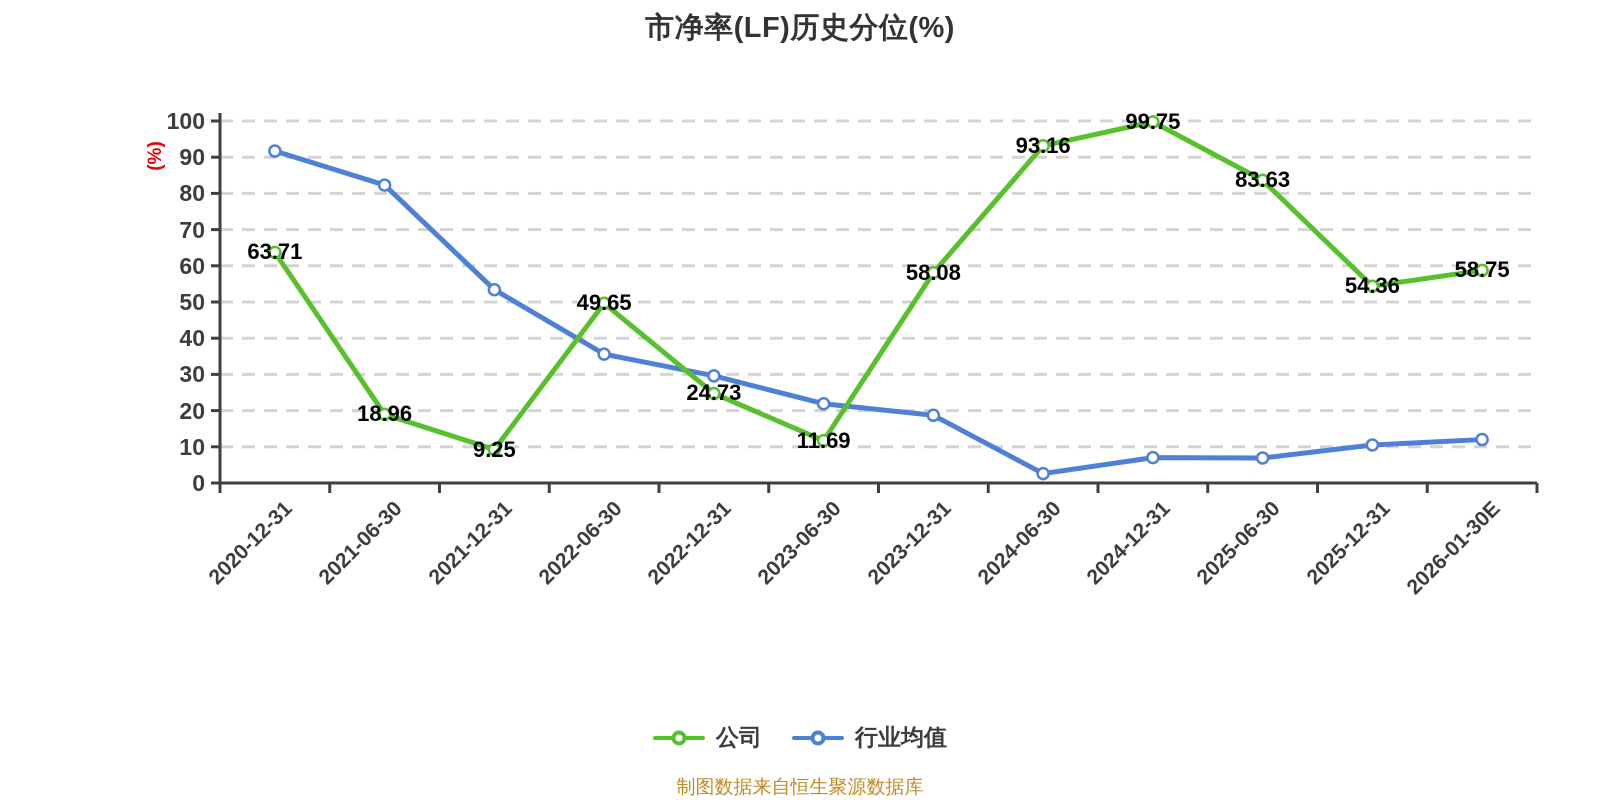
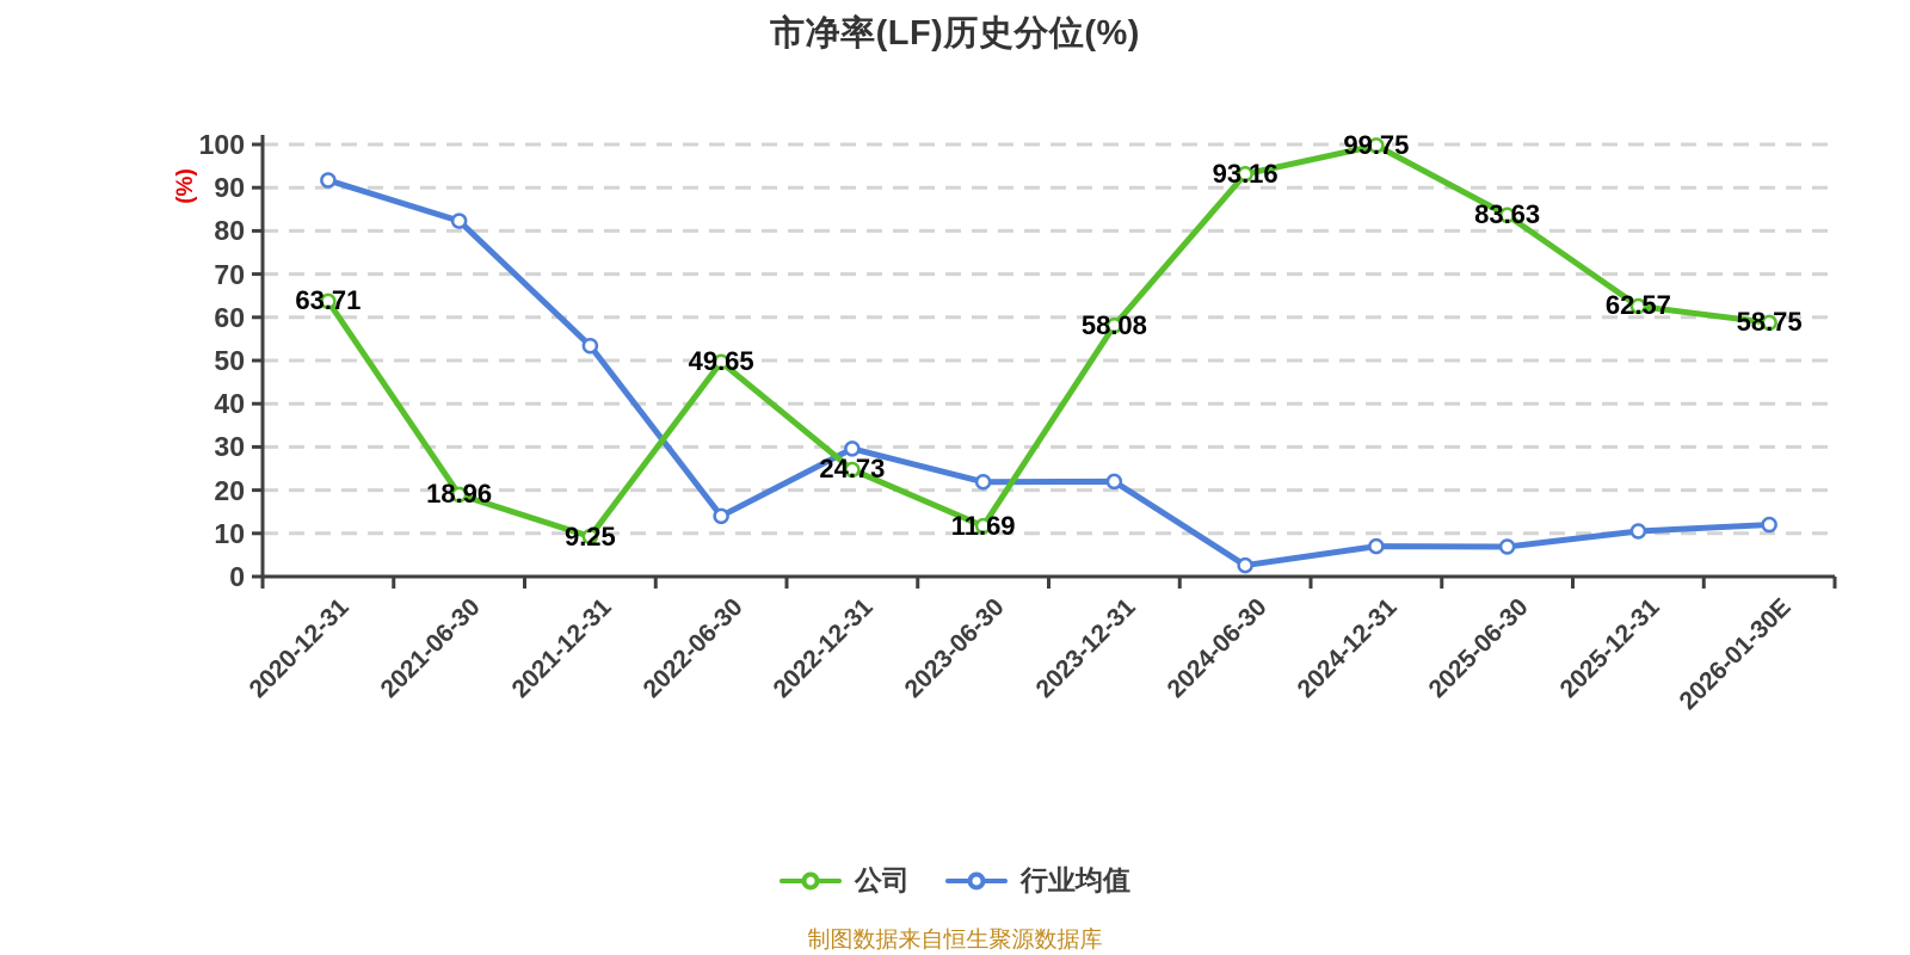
行业均值/2022-06-30: 36 -> 14
行业均值/2023-12-31: 19 -> 22
公司/2025-12-31: 54.36 -> 62.57
